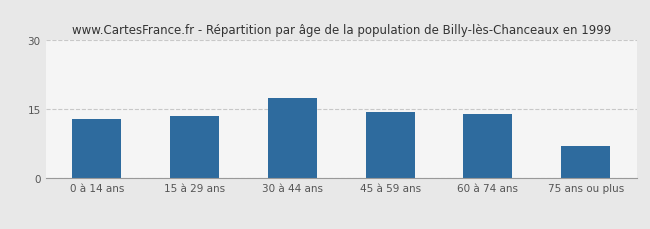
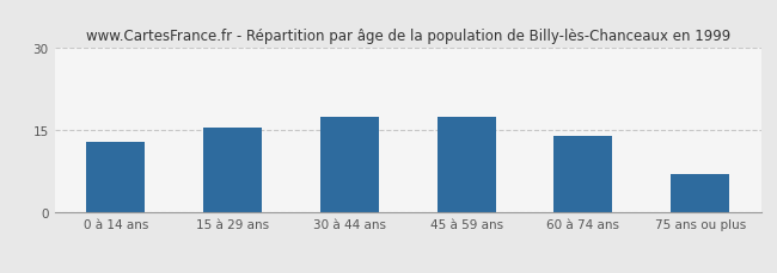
15 à 29 ans: 13.5 -> 15.5
45 à 59 ans: 14.5 -> 17.5
